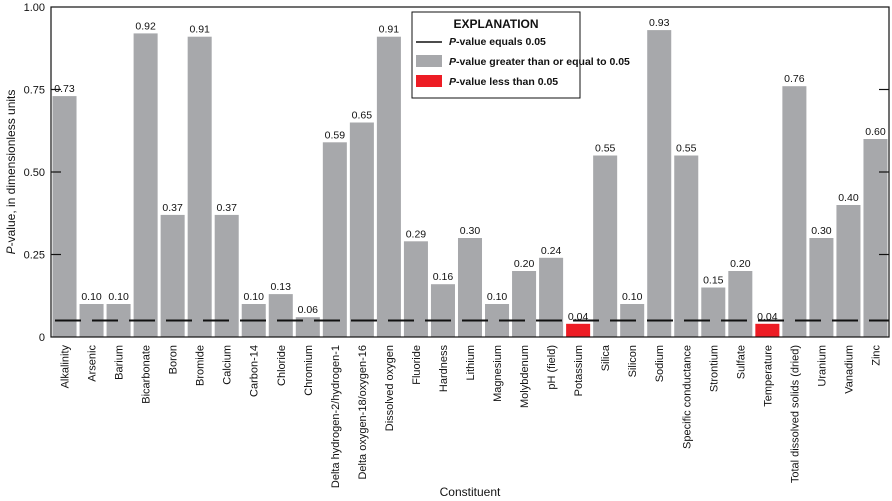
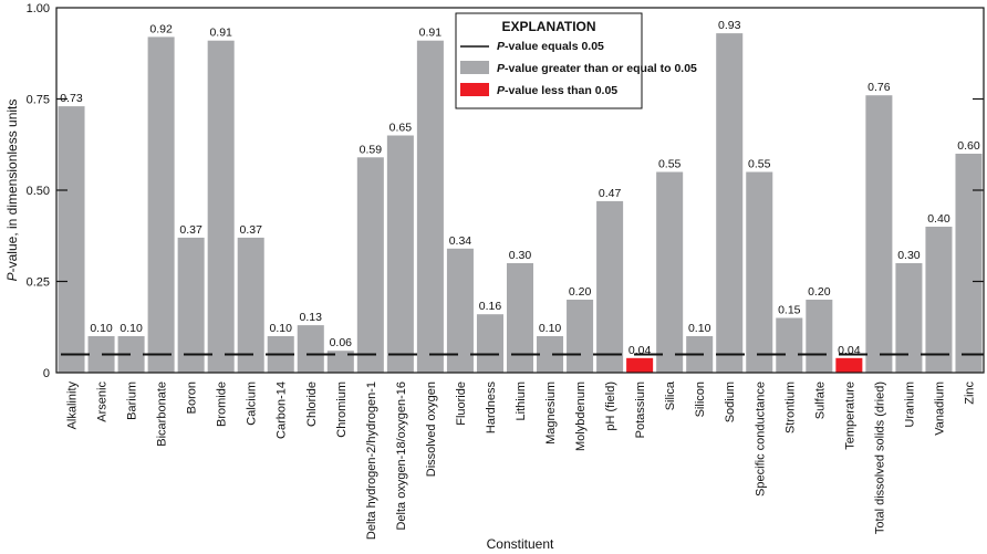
Fluoride: 0.29 -> 0.34
pH (field): 0.24 -> 0.47
